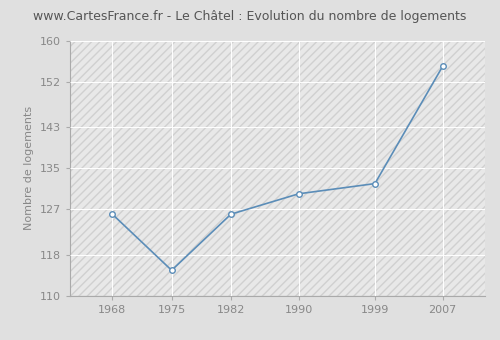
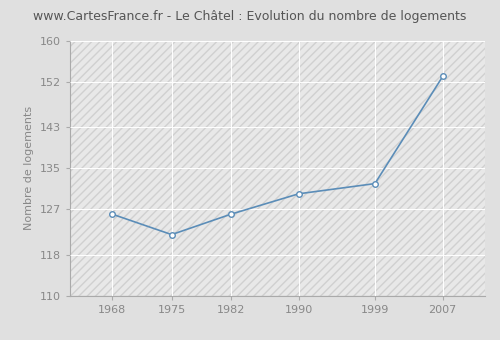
1975: 115 -> 122
2007: 155 -> 153
